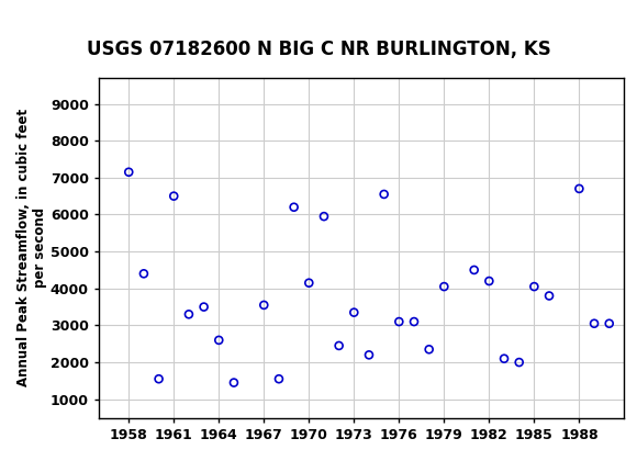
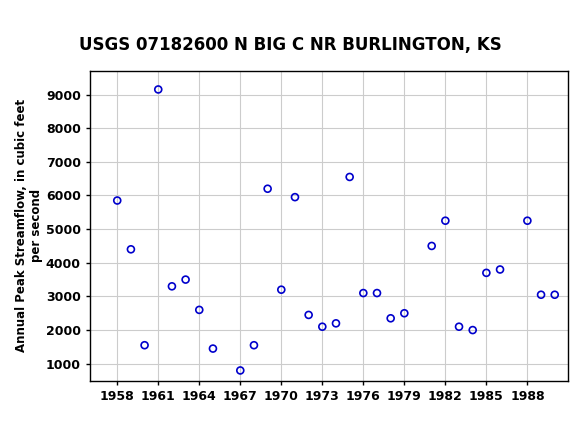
1958: 7150 -> 5850
1961: 6500 -> 9150
1967: 3550 -> 800
1970: 4150 -> 3200
1973: 3350 -> 2100
1979: 4050 -> 2500
1982: 4200 -> 5250
1985: 4050 -> 3700
1988: 6700 -> 5250
